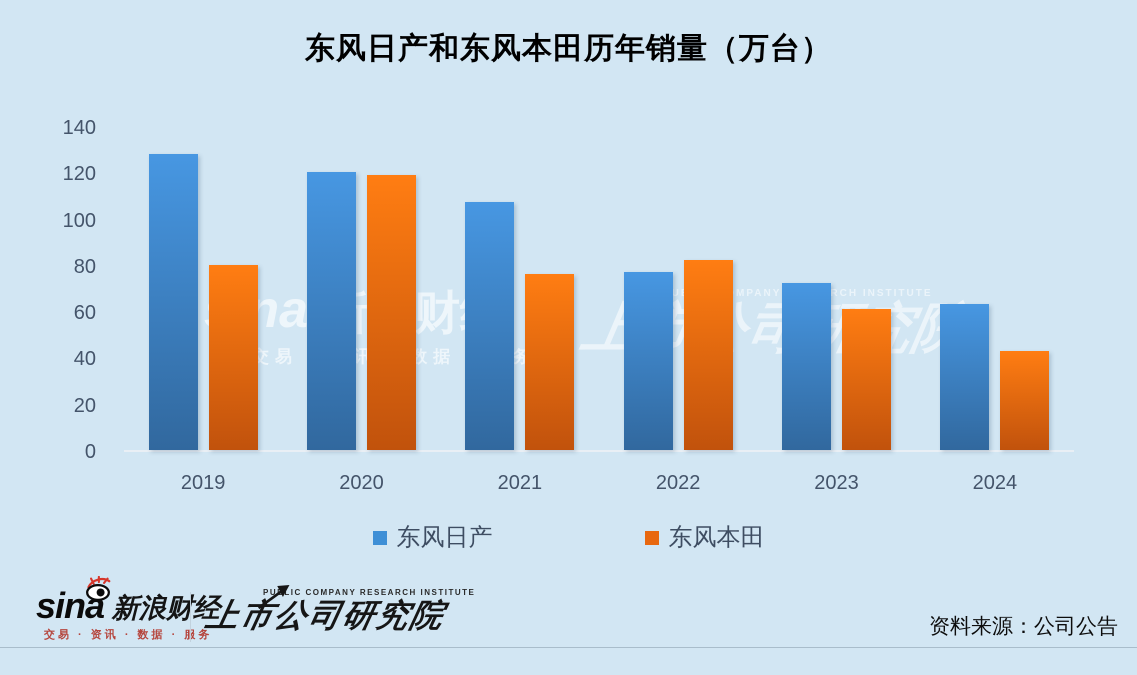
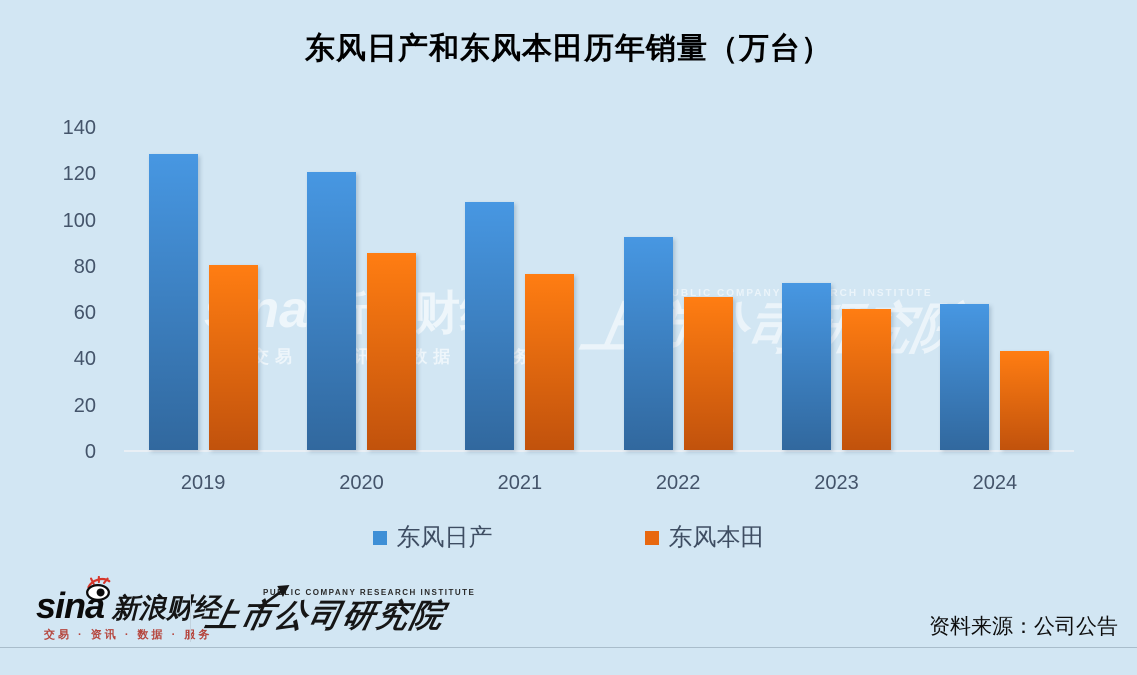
东风本田/2020: 119 -> 85
东风日产/2022: 77 -> 92
东风本田/2022: 82 -> 66
